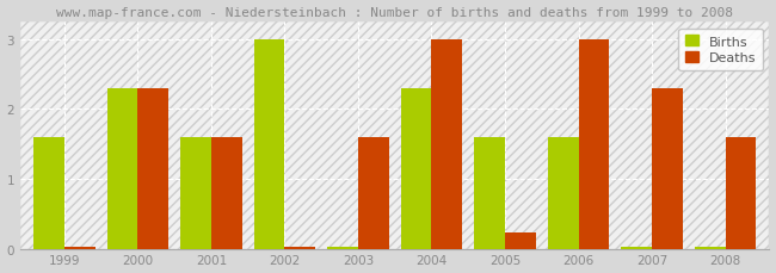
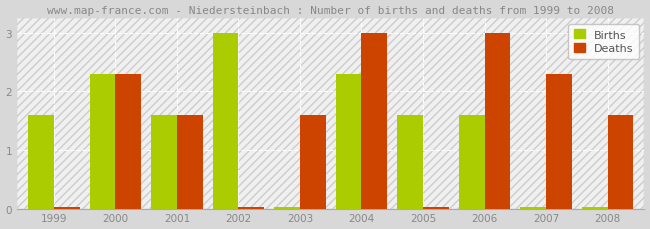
Deaths/2005: 0.24 -> 0.02
